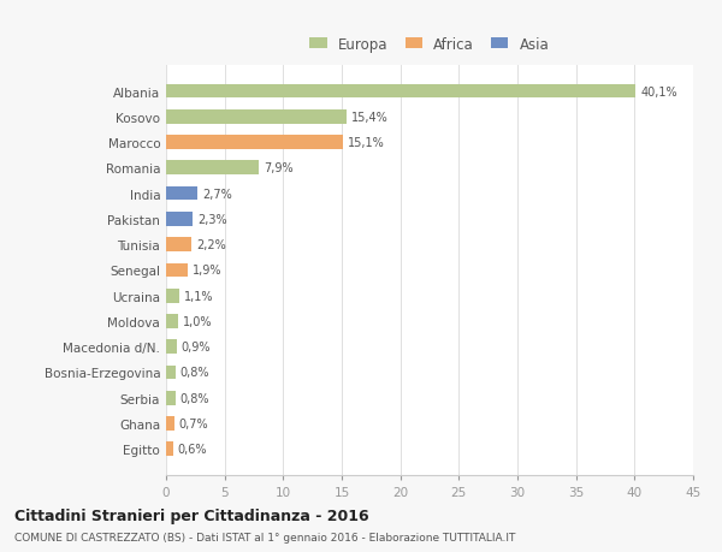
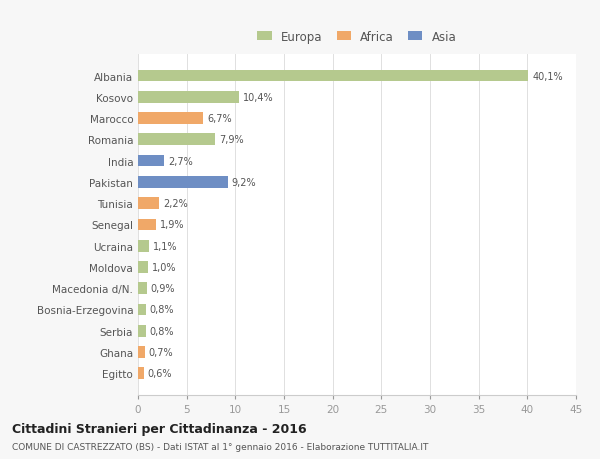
Kosovo: 15,4% -> 10,4%
Marocco: 15,1% -> 6,7%
Pakistan: 2,3% -> 9,2%
